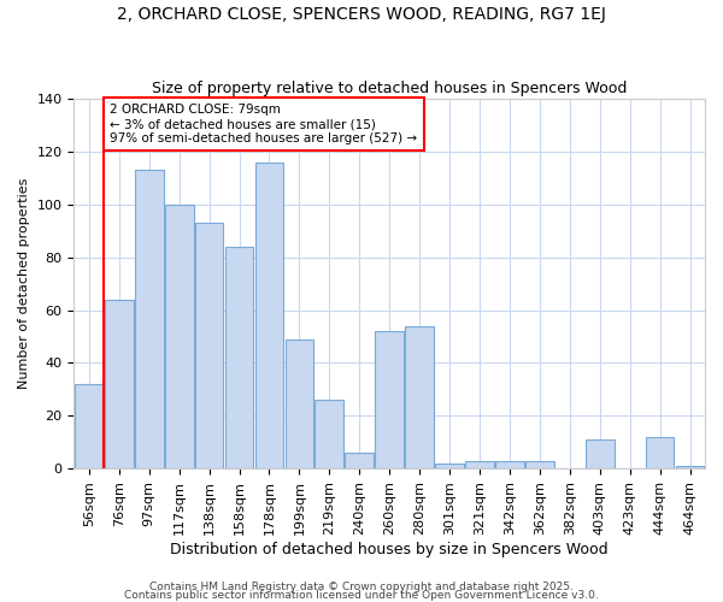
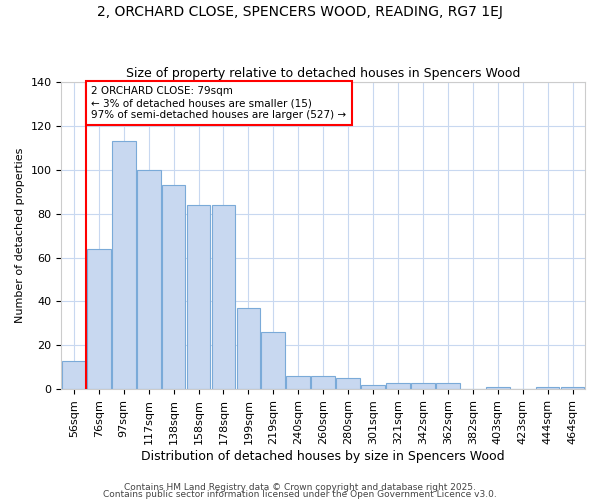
56sqm: 32 -> 13
178sqm: 116 -> 84
199sqm: 49 -> 37
260sqm: 52 -> 6
280sqm: 54 -> 5
403sqm: 11 -> 1
444sqm: 12 -> 1
